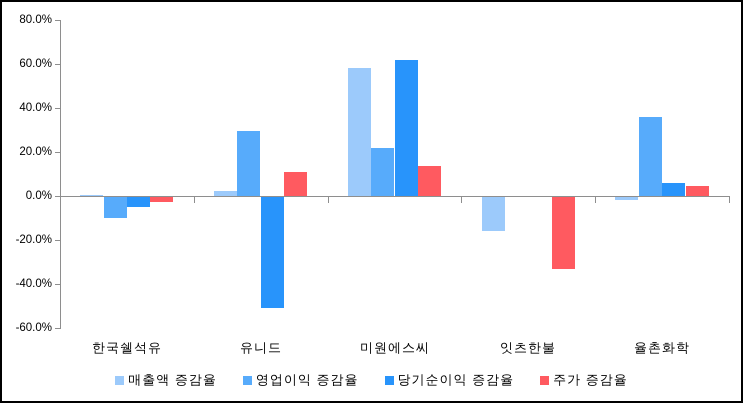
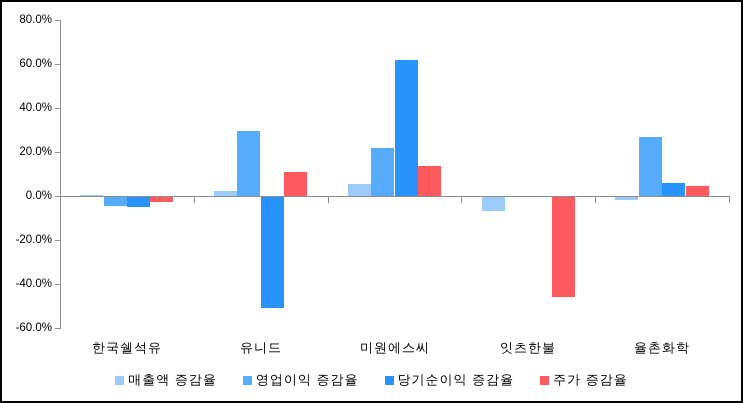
영업이익 증감율/한국쉘석유: -10% -> -4%
매출액 증감율/미원에스씨: 58% -> 6%
매출액 증감율/잇츠한불: -16% -> -7%
주가 증감율/잇츠한불: -33% -> -46%
영업이익 증감율/율촌화학: 36% -> 27%
